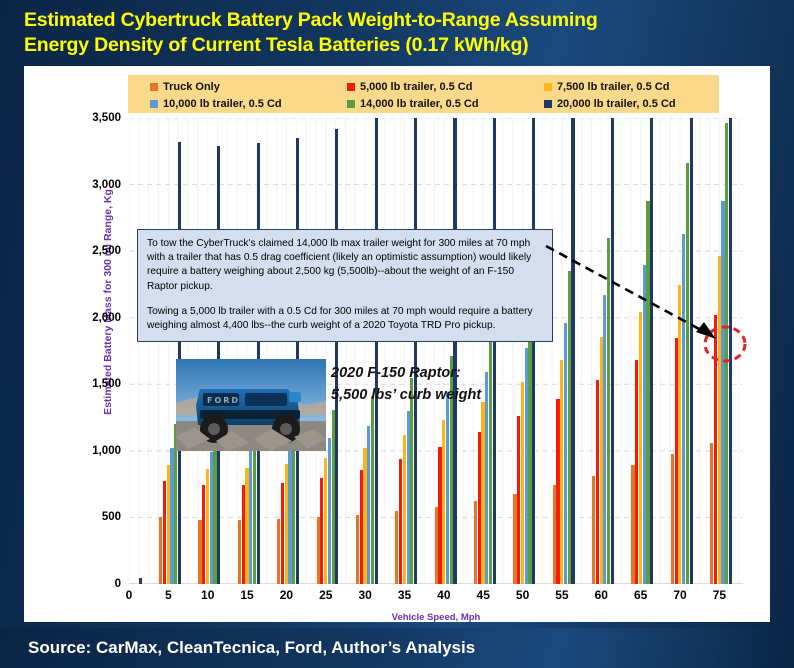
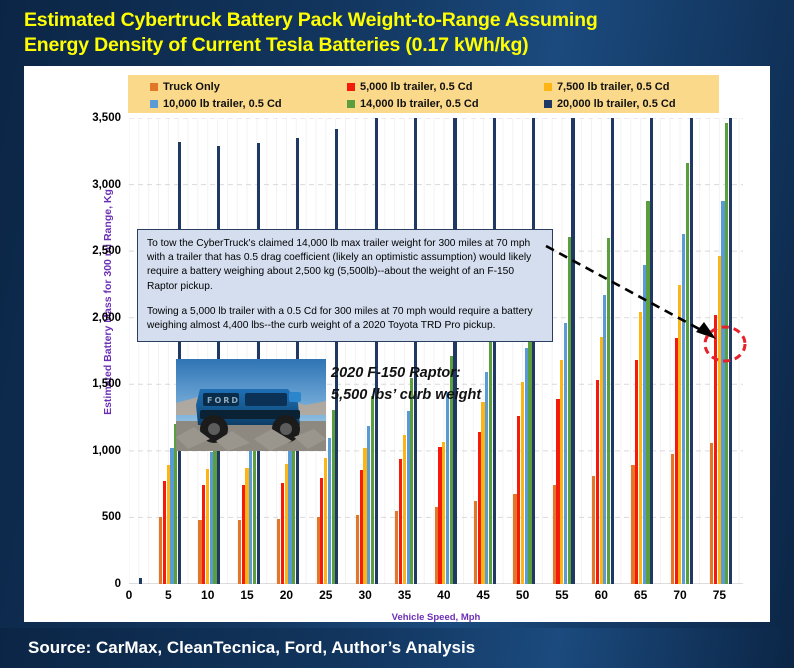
7,500 lb trailer, 0.5 Cd/40: 1240 -> 1070
14,000 lb trailer, 0.5 Cd/55: 2350 -> 2610
